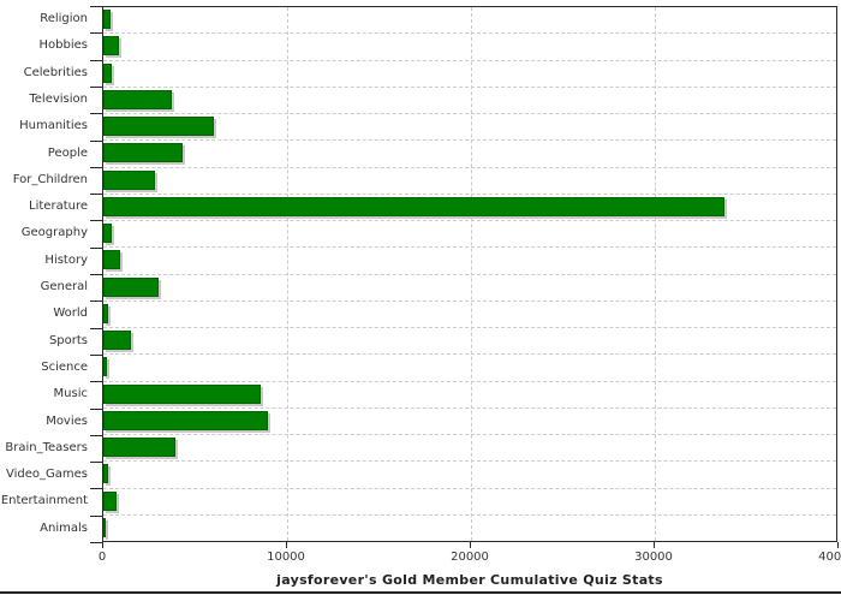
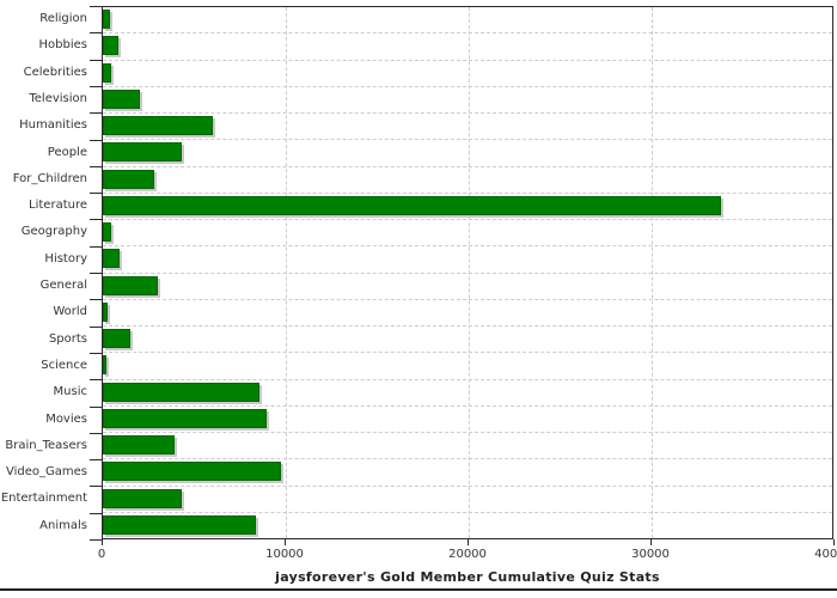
Television: 3800 -> 2000
Video_Games: 300 -> 9800
Entertainment: 700 -> 4300
Animals: 200 -> 8400
